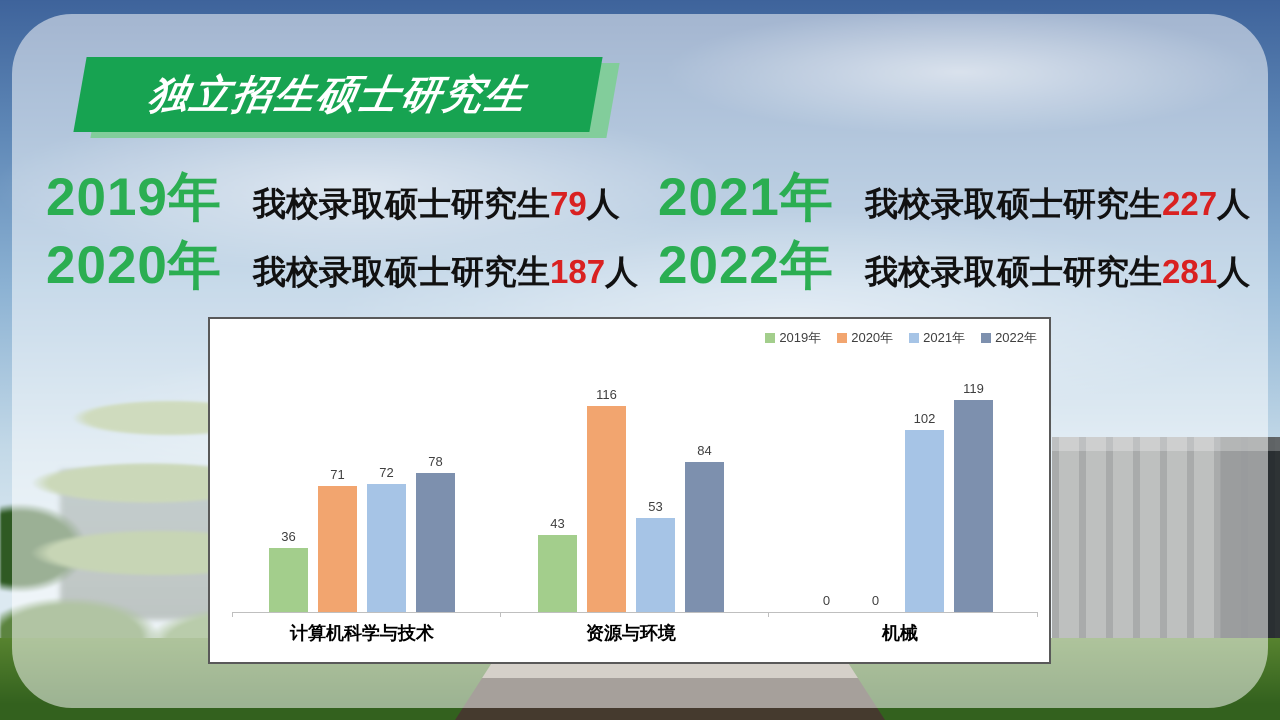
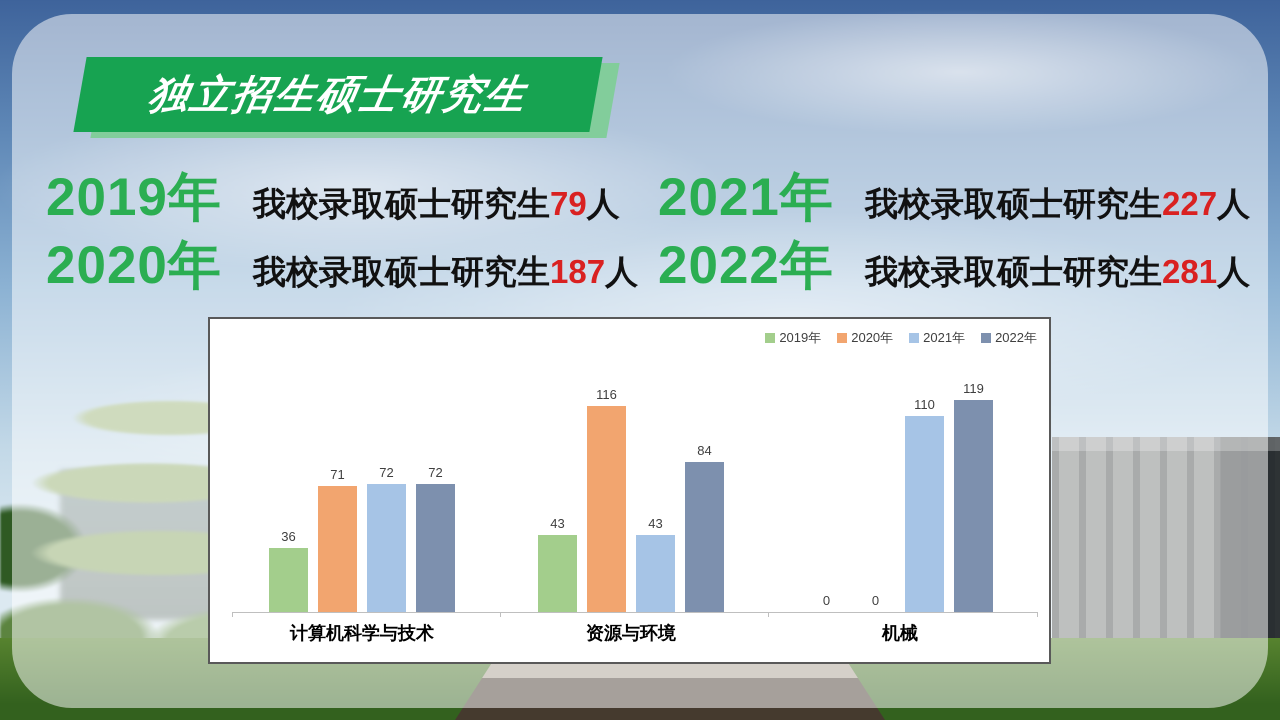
2022年/计算机科学与技术: 78 -> 72
2021年/资源与环境: 53 -> 43
2021年/机械: 102 -> 110
